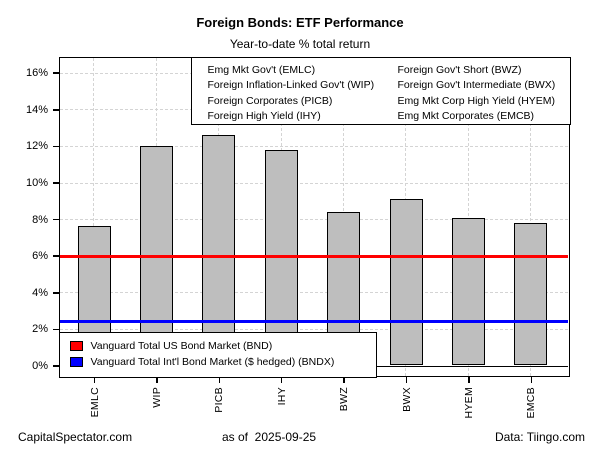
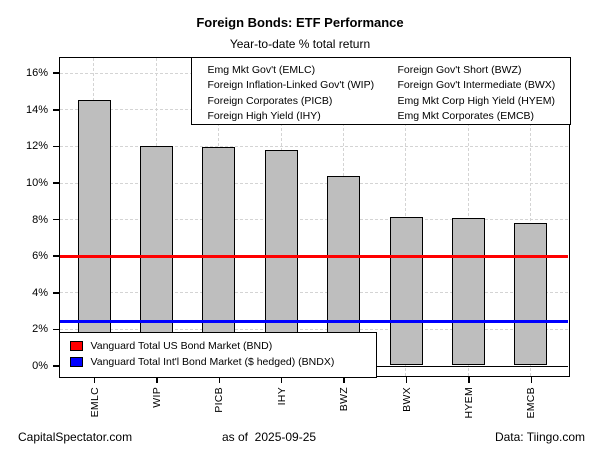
EMLC: 7.6% -> 14.5%
PICB: 12.6% -> 11.9%
BWZ: 8.4% -> 10.3%
BWX: 9.1% -> 8.1%
